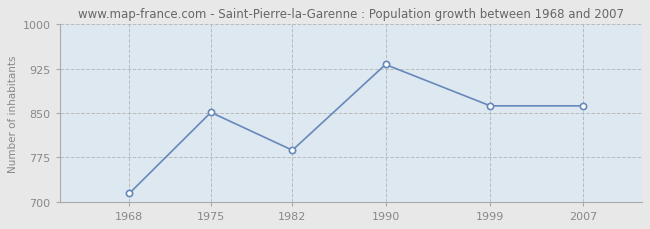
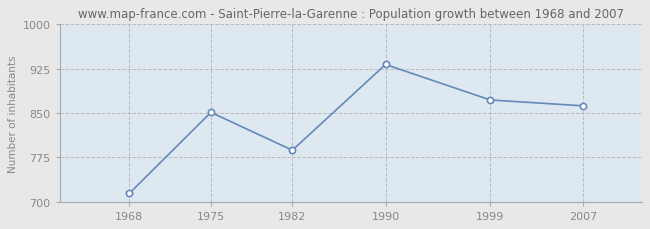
1999: 862 -> 872
